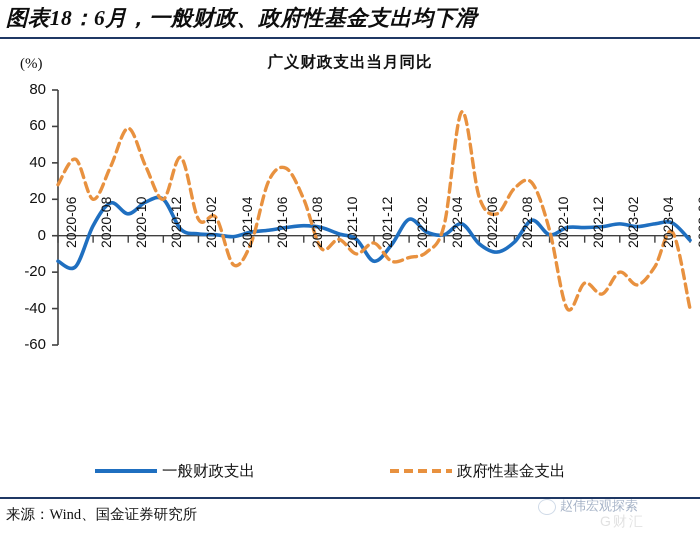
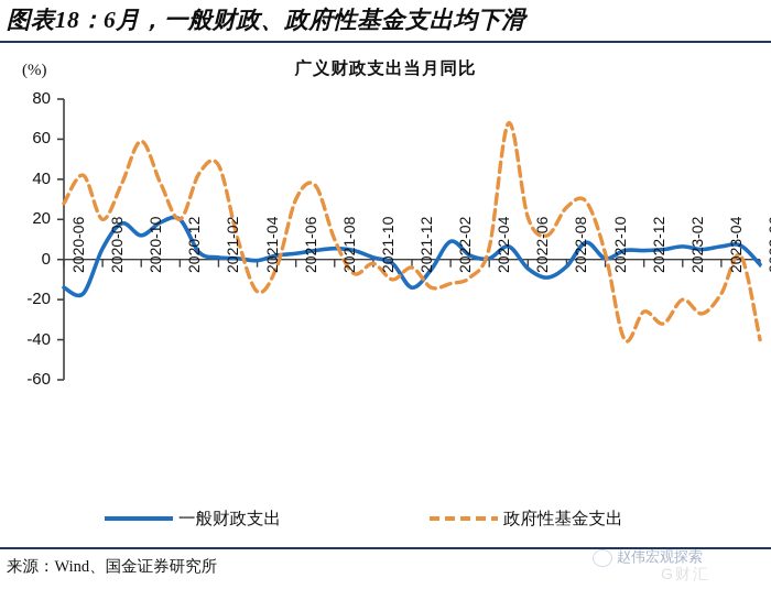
政府性基金支出/2021-02: 9 -> 47
政府性基金支出/2021-08: 20 -> 10
